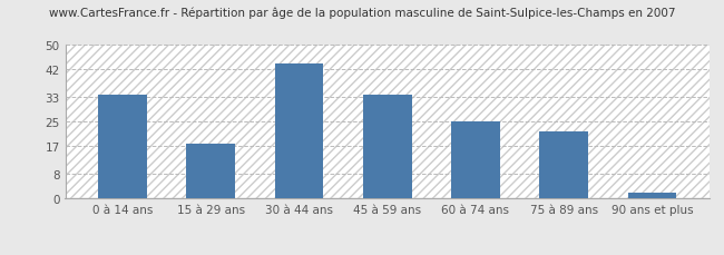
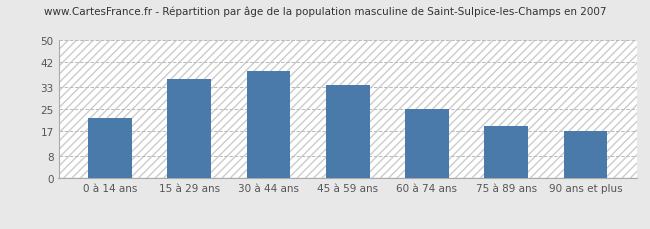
0 à 14 ans: 34 -> 22
15 à 29 ans: 18 -> 36
30 à 44 ans: 44 -> 39
75 à 89 ans: 22 -> 19
90 ans et plus: 2 -> 17
